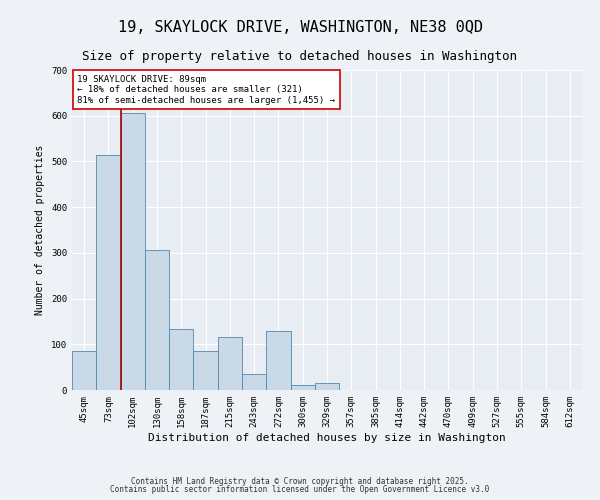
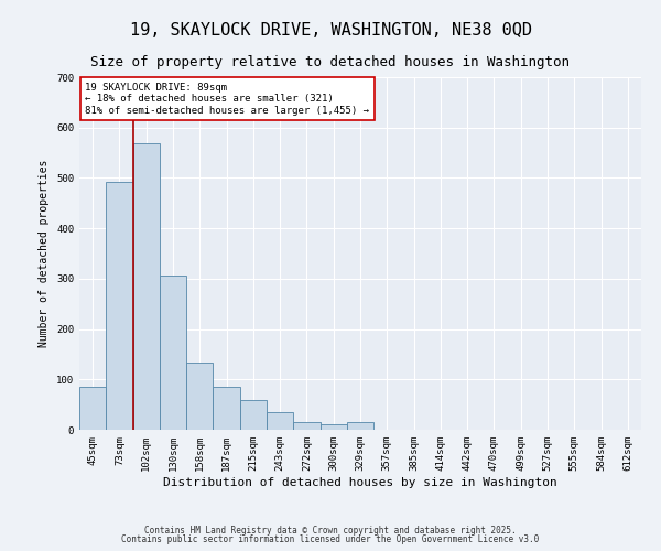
73sqm: 515 -> 492
102sqm: 605 -> 568
215sqm: 115 -> 60
272sqm: 130 -> 15
